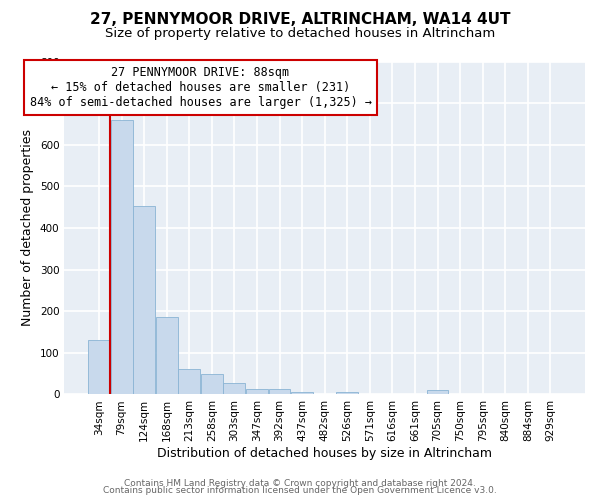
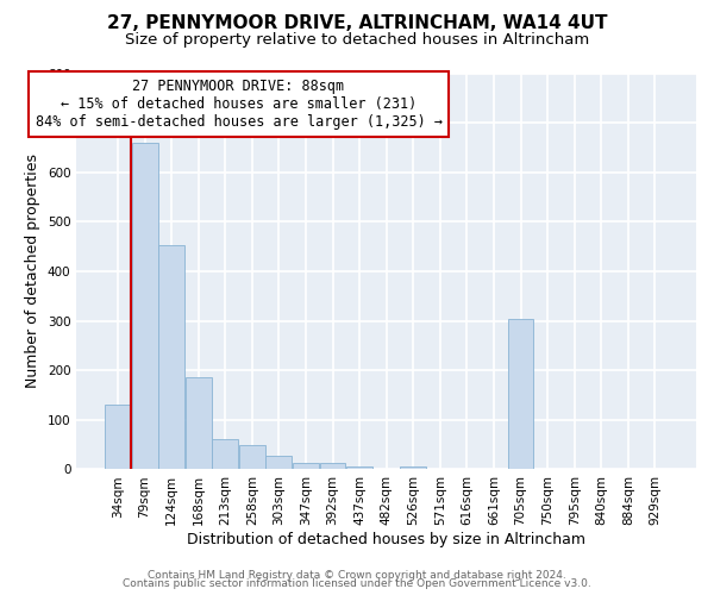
705sqm: 10 -> 305
